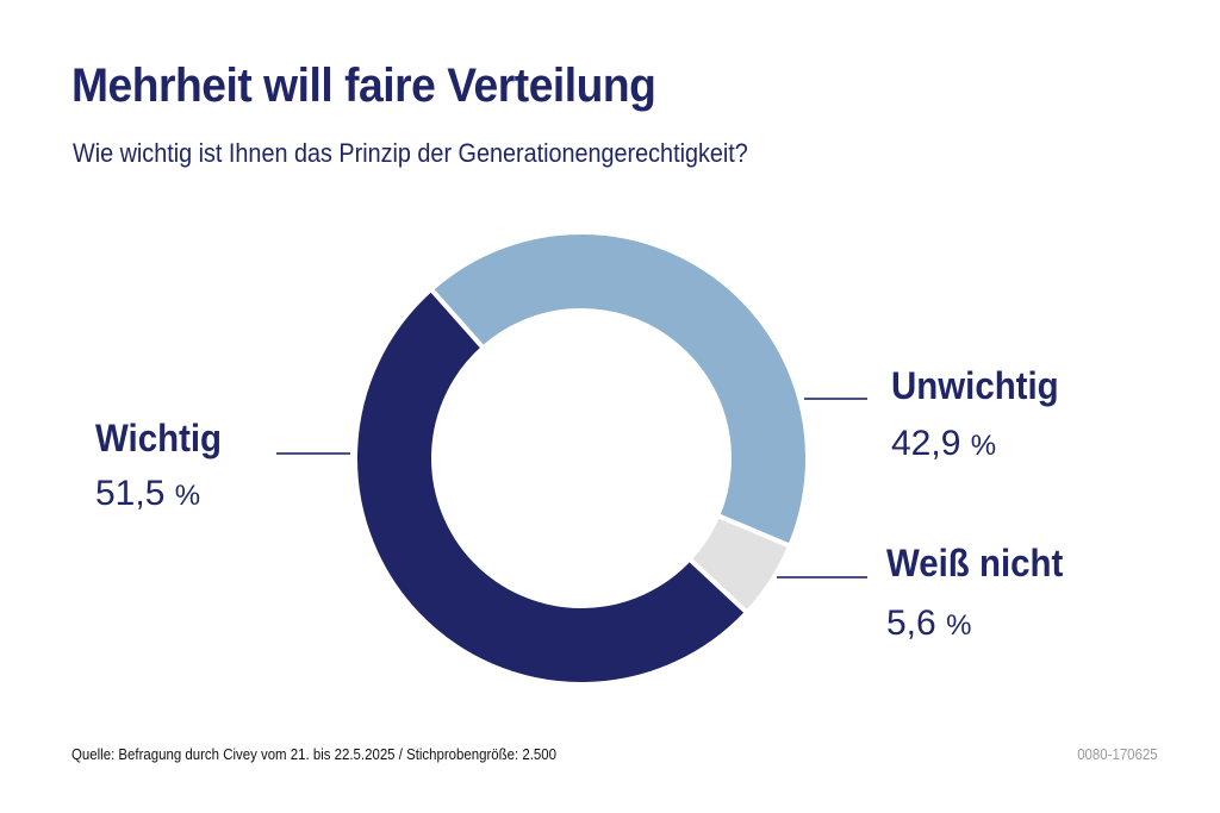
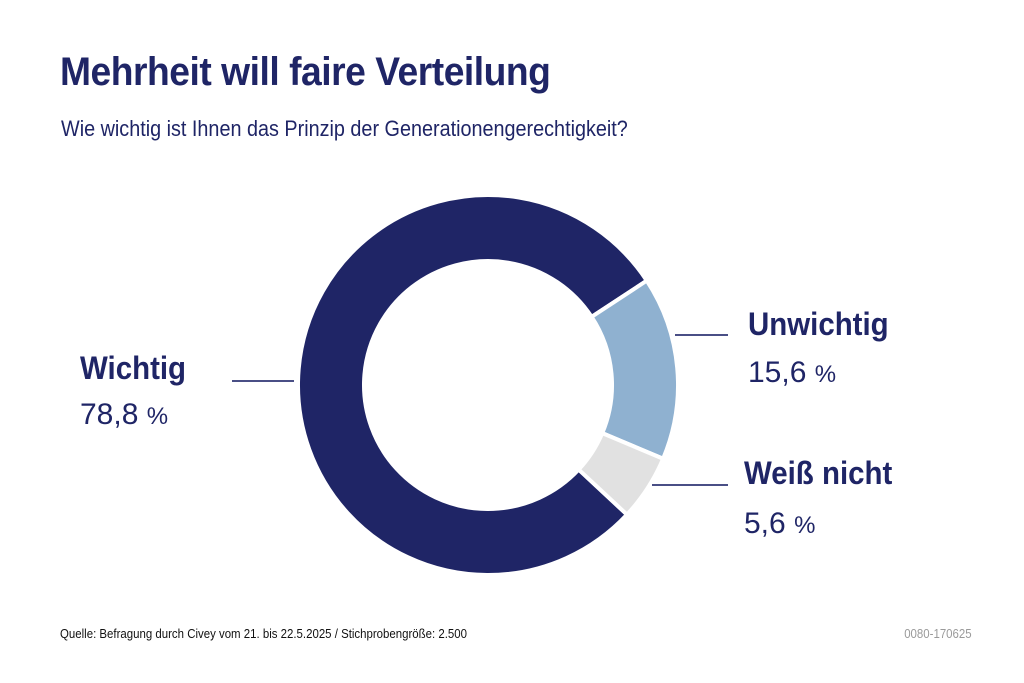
Wichtig: 51,5 -> 78,8
Unwichtig: 42,9 -> 15,6
